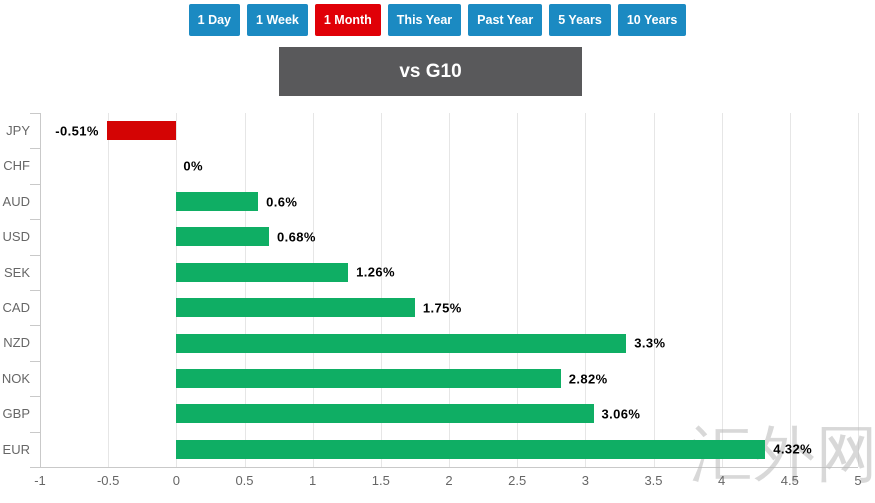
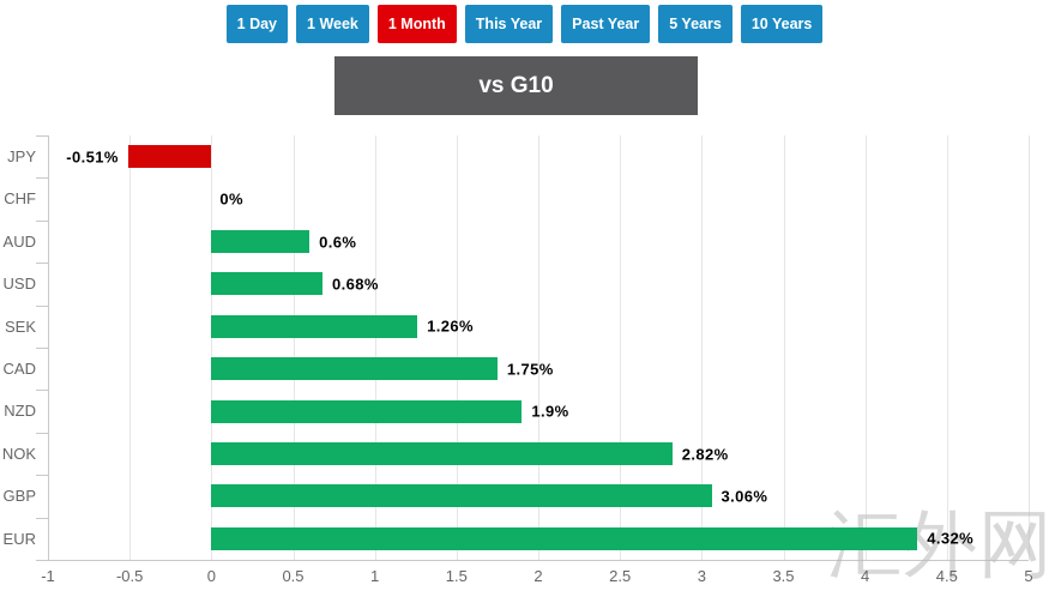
NZD: 3.3% -> 1.9%
